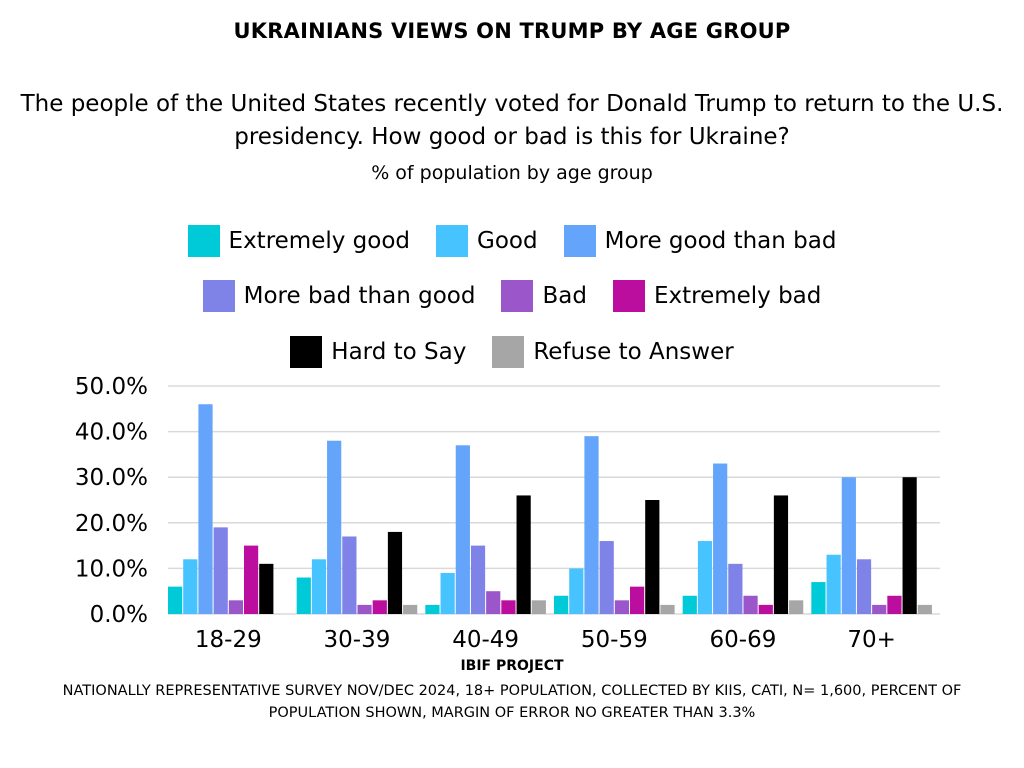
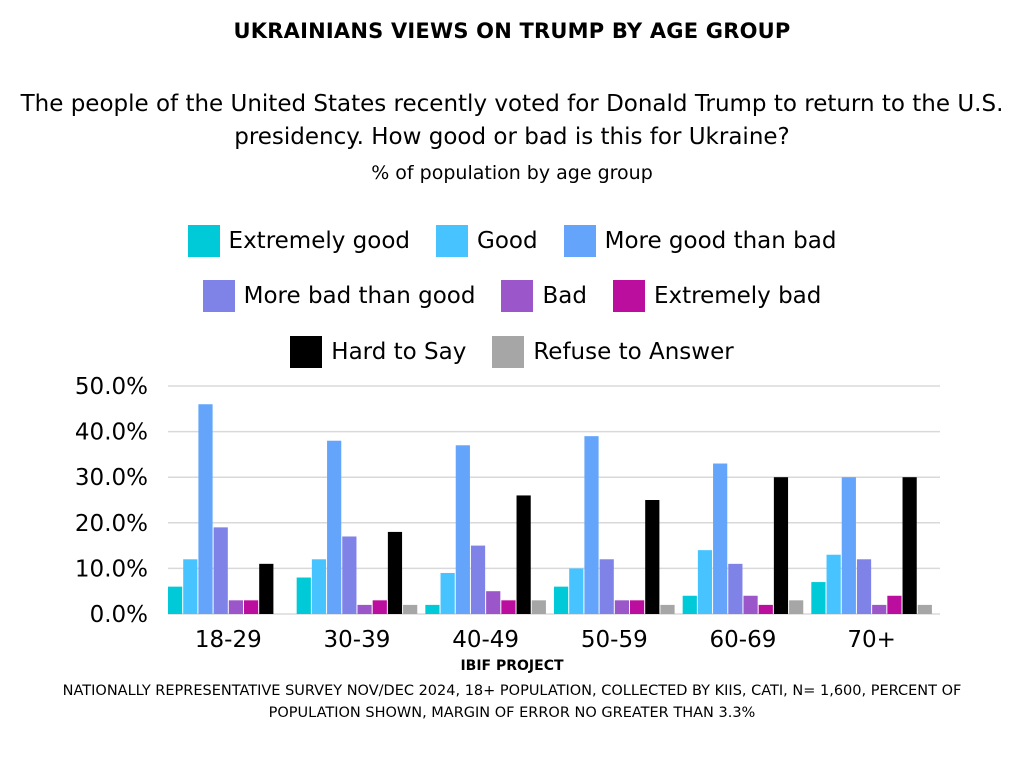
Extremely bad/18-29: 15% -> 3%
Extremely good/50-59: 4% -> 6%
More bad than good/50-59: 16% -> 12%
Extremely bad/50-59: 6% -> 3%
Good/60-69: 16% -> 14%
Hard to Say/60-69: 26% -> 30%
